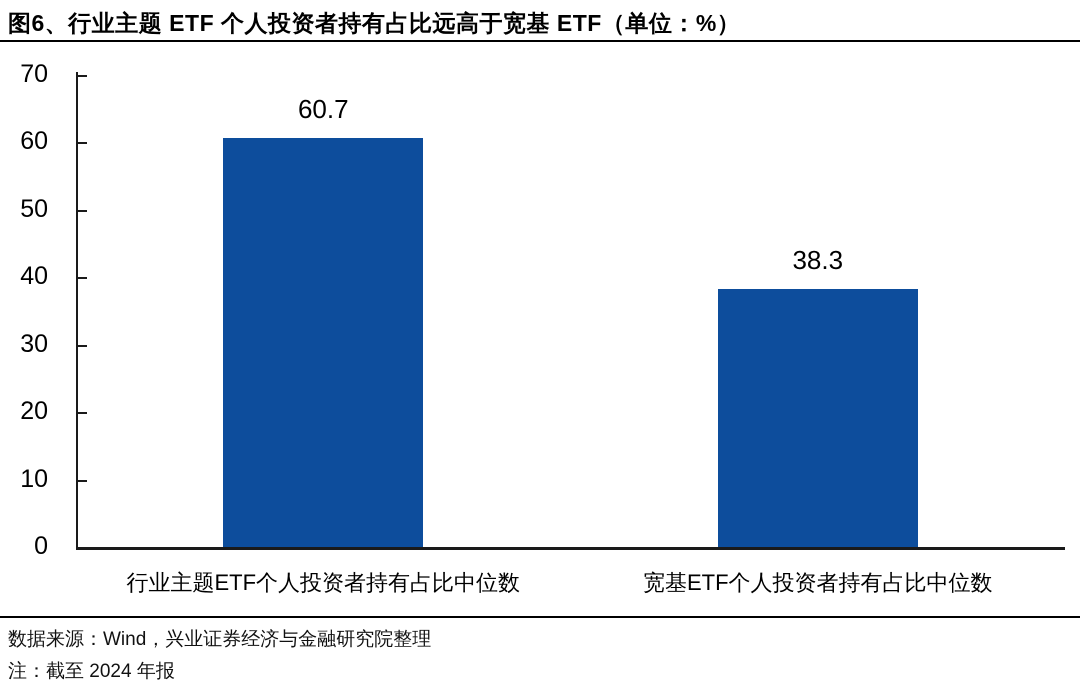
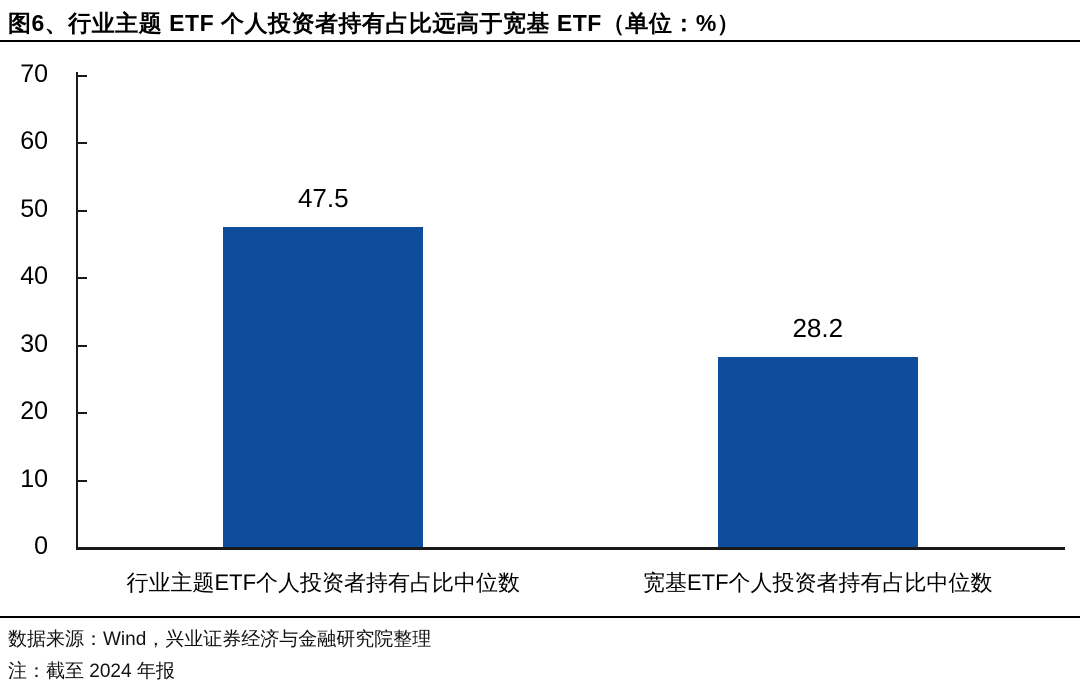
行业主题ETF个人投资者持有占比中位数: 60.7 -> 47.5
宽基ETF个人投资者持有占比中位数: 38.3 -> 28.2
